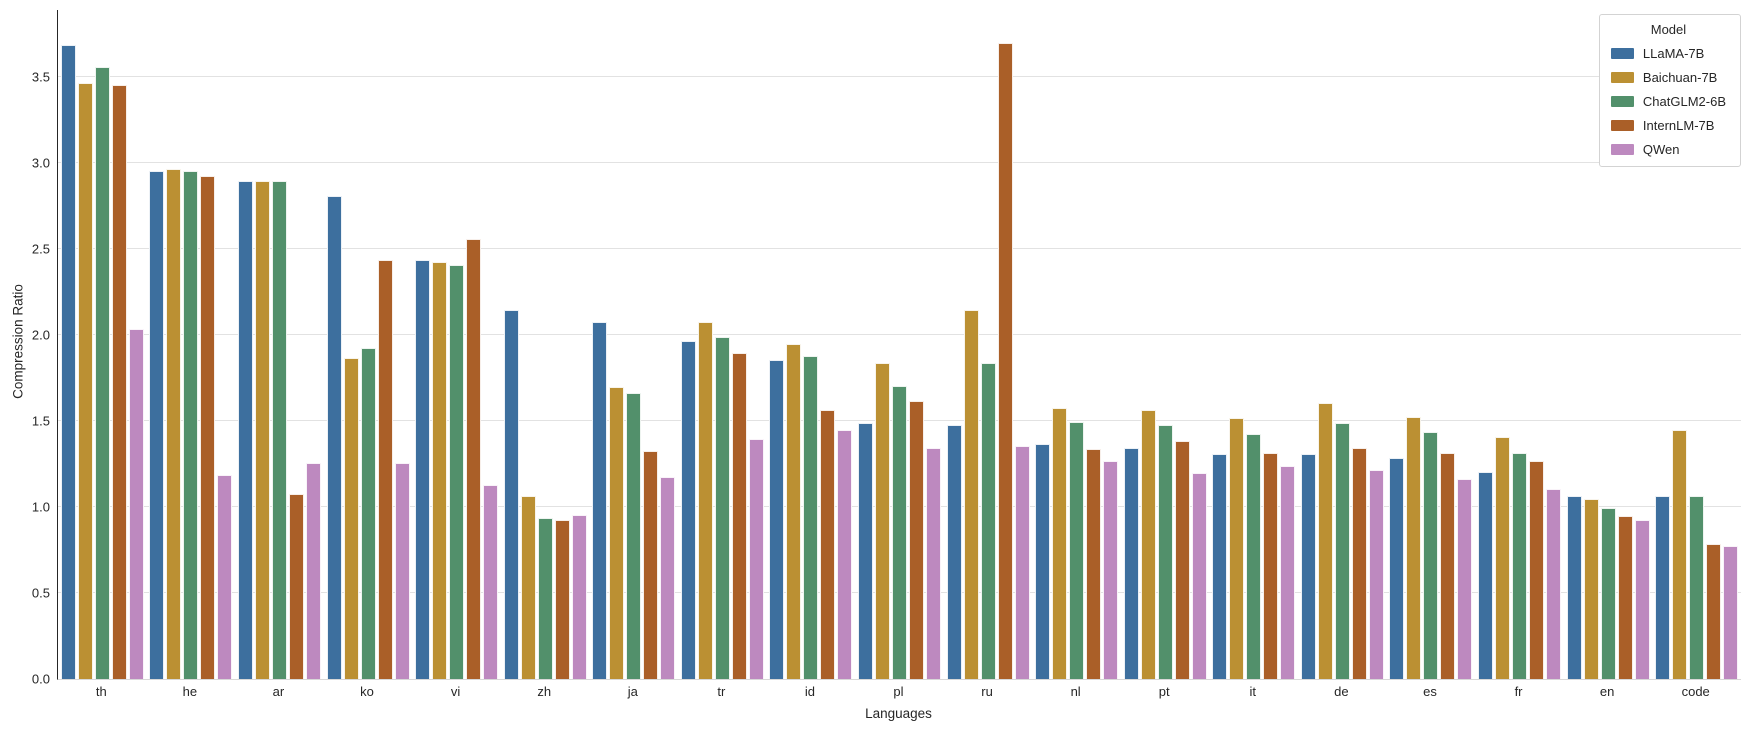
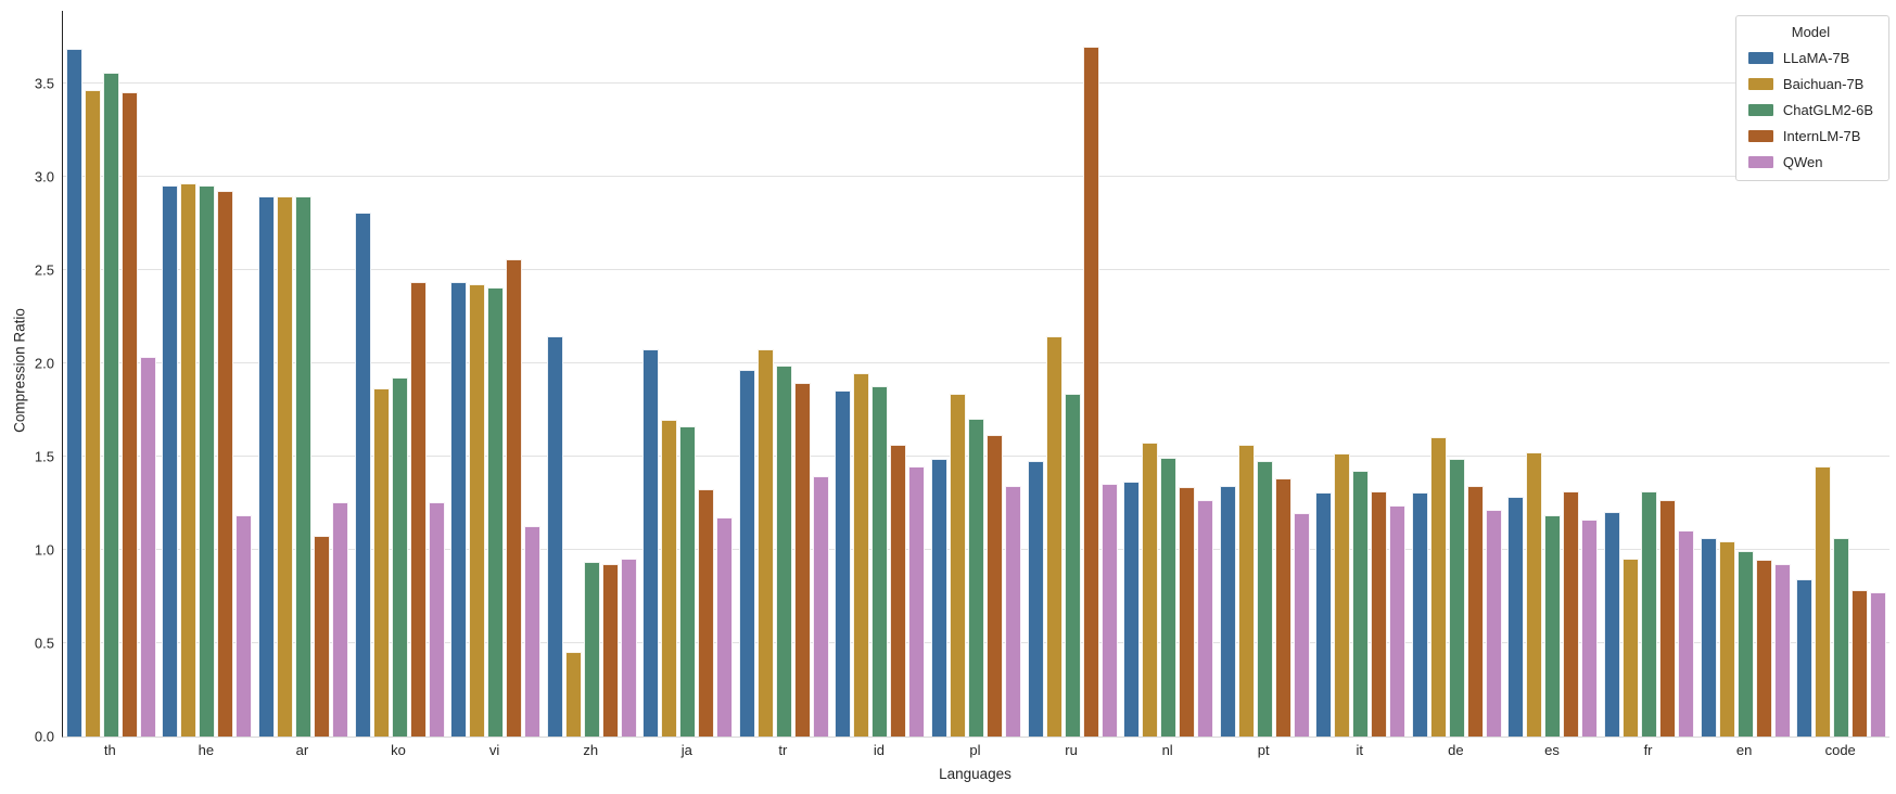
Baichuan-7B/zh: 1.06 -> 0.45
ChatGLM2-6B/es: 1.43 -> 1.18
Baichuan-7B/fr: 1.40 -> 0.95
LLaMA-7B/code: 1.06 -> 0.84
